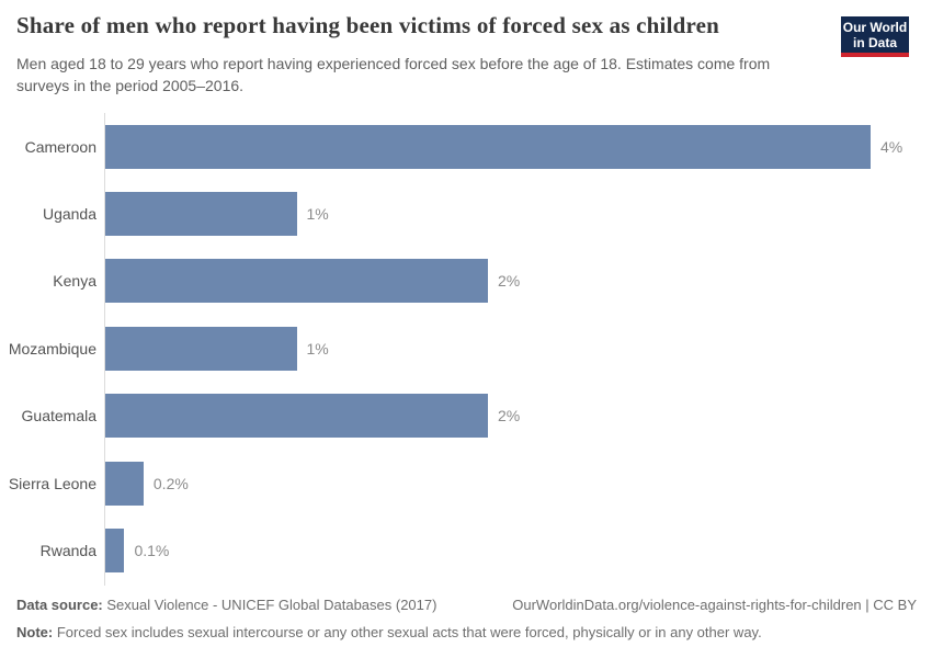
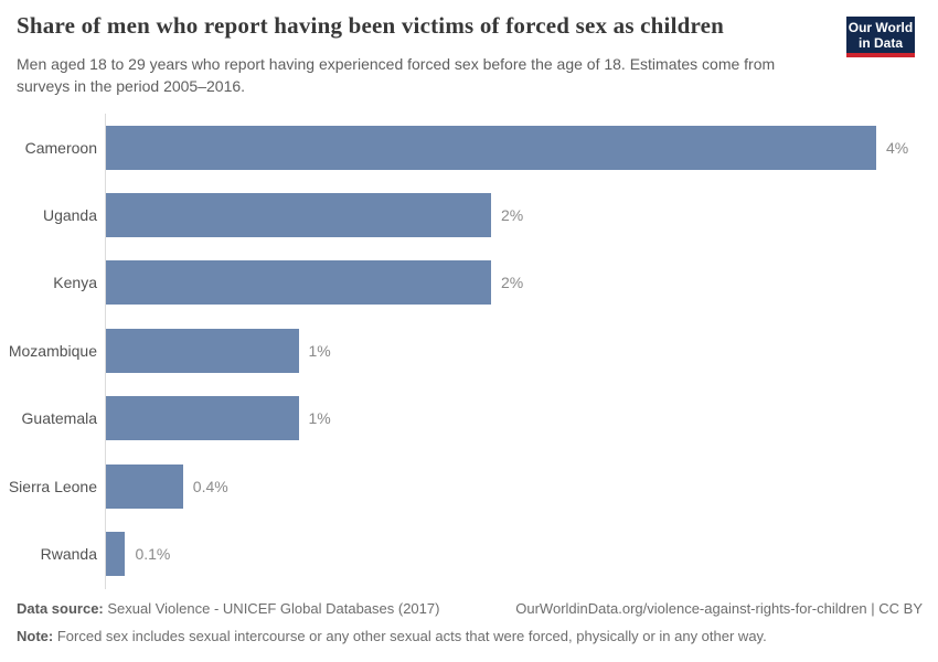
Uganda: 1% -> 2%
Guatemala: 2% -> 1%
Sierra Leone: 0.2% -> 0.4%
